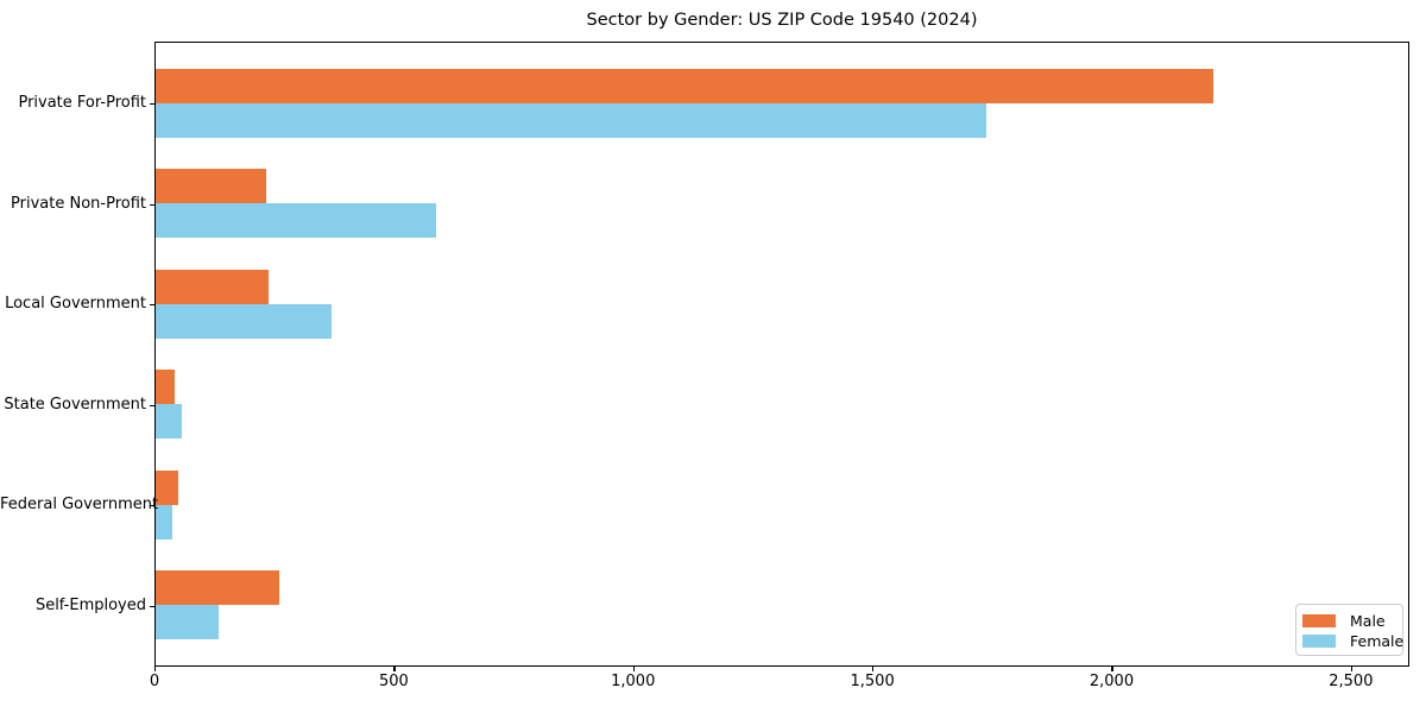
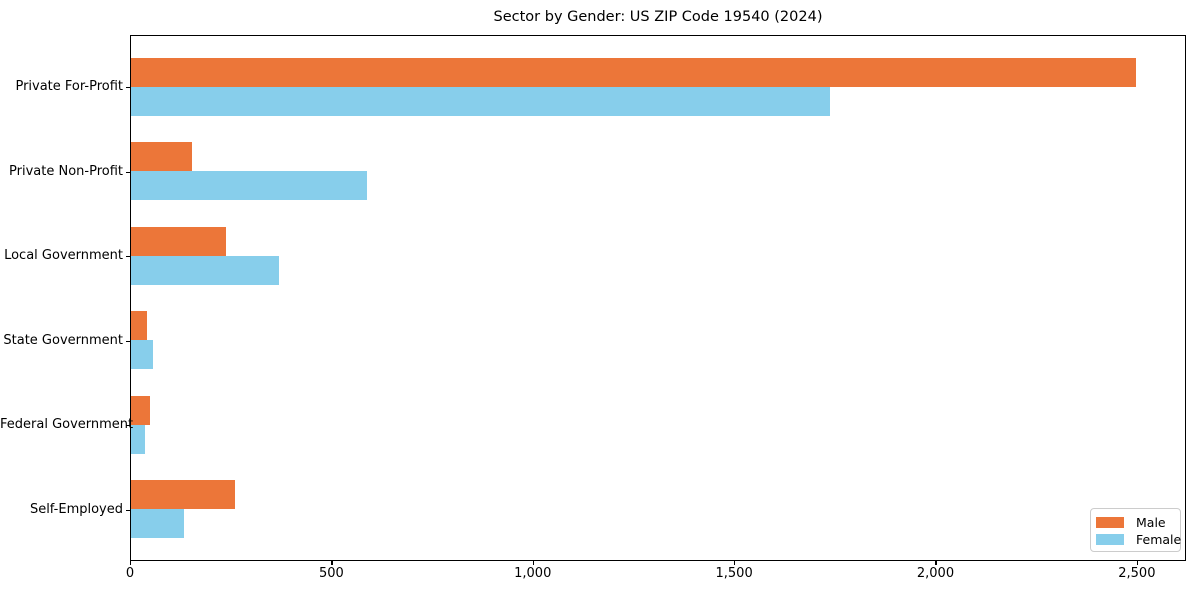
Male/Private For-Profit: 2210 -> 2500
Male/Private Non-Profit: 230 -> 150
